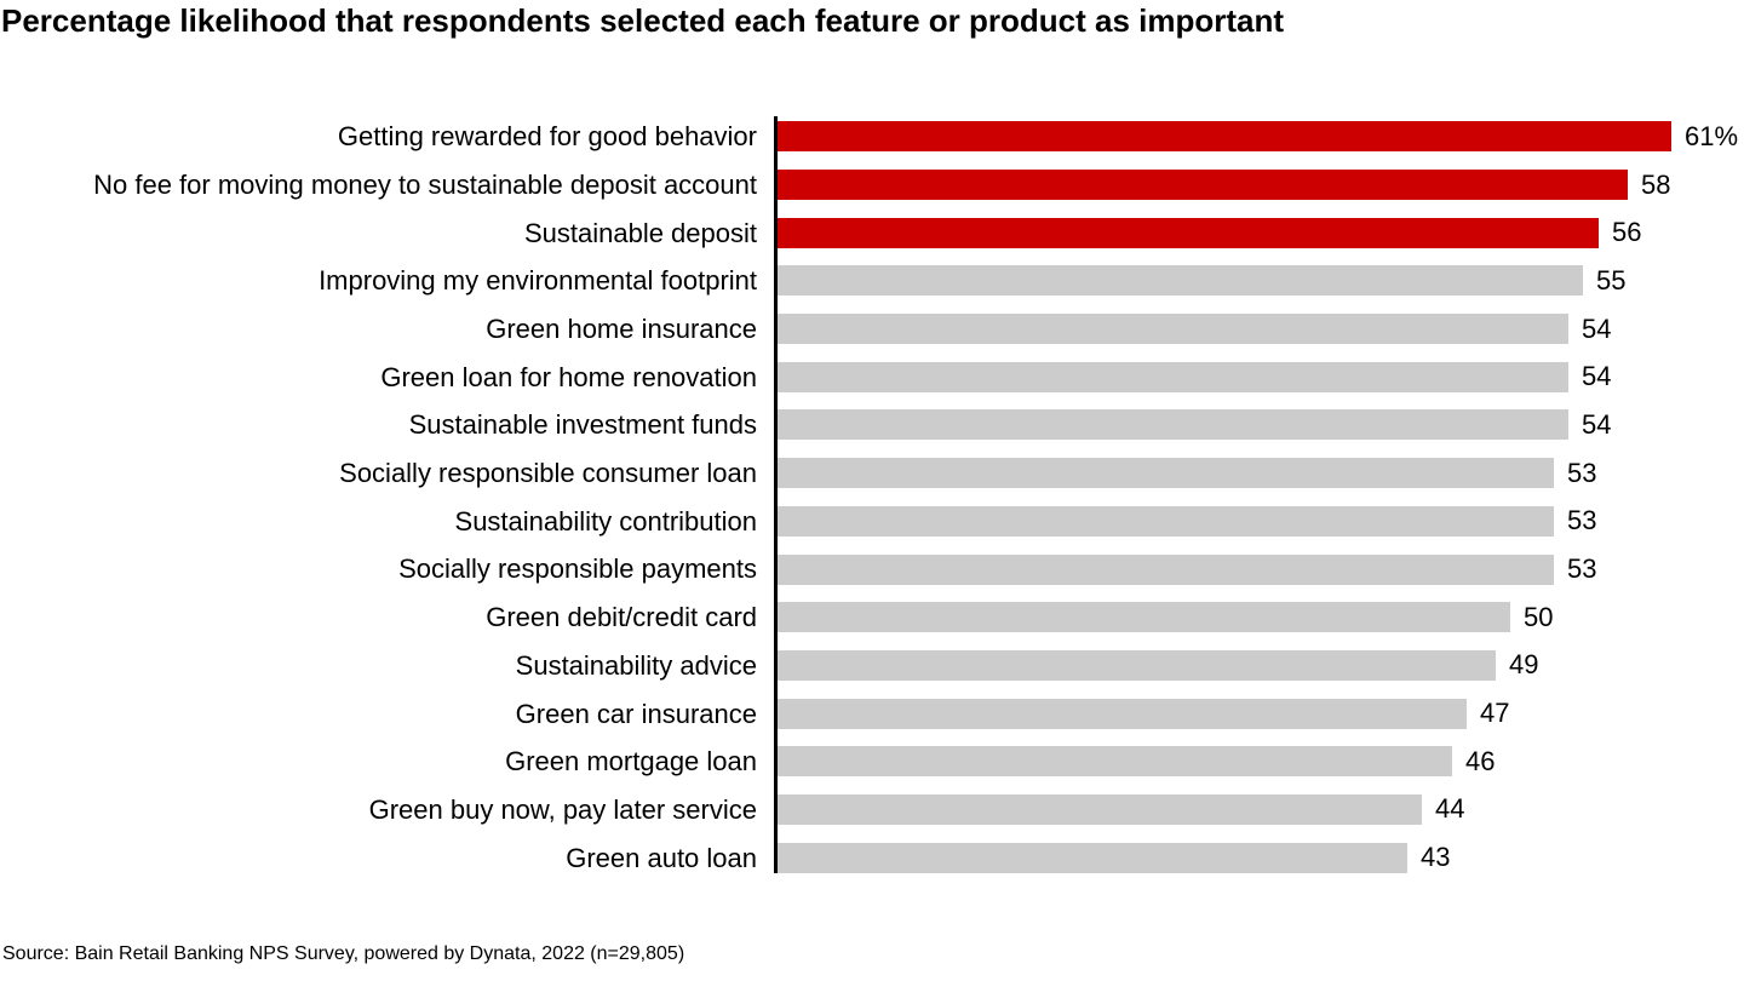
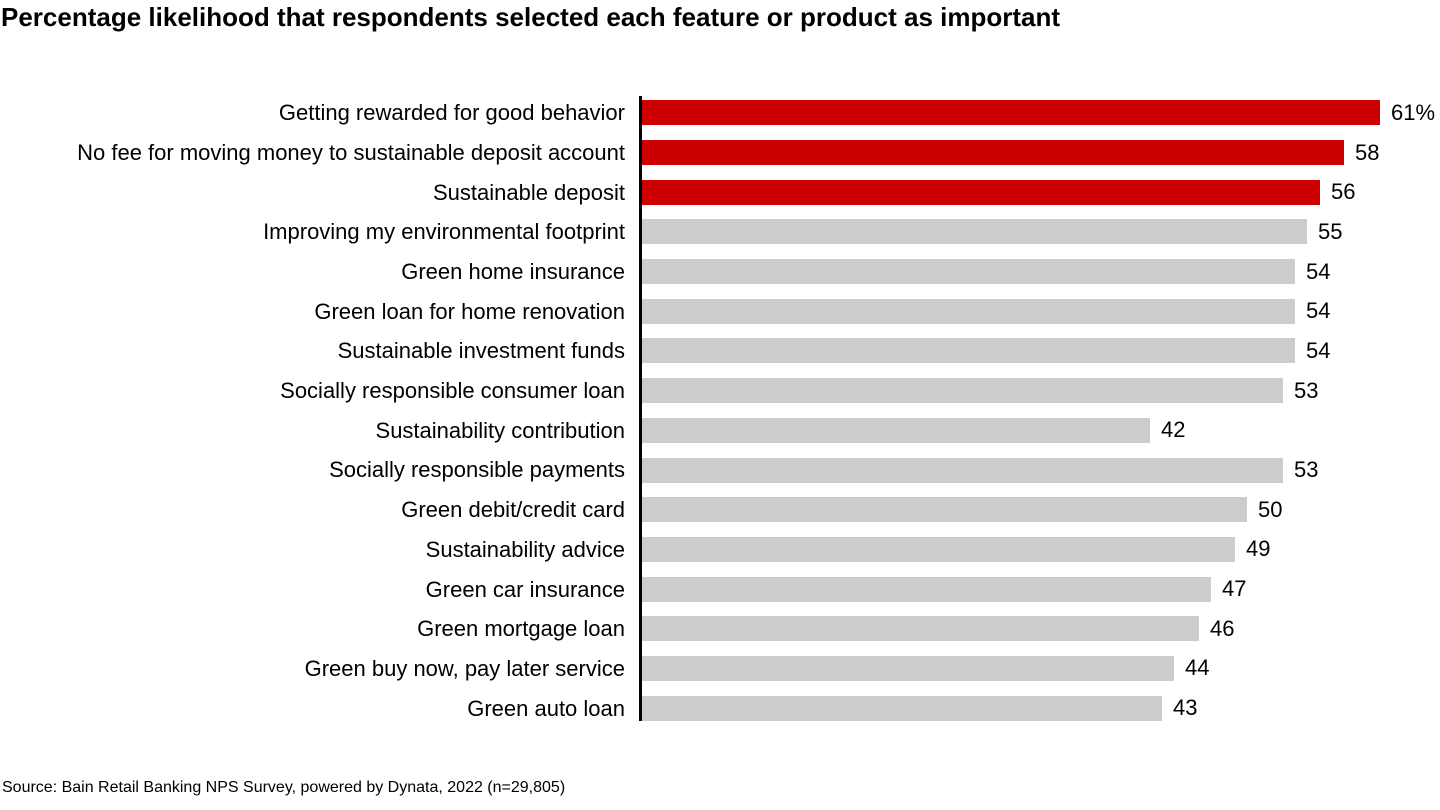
Sustainability contribution: 53 -> 42
